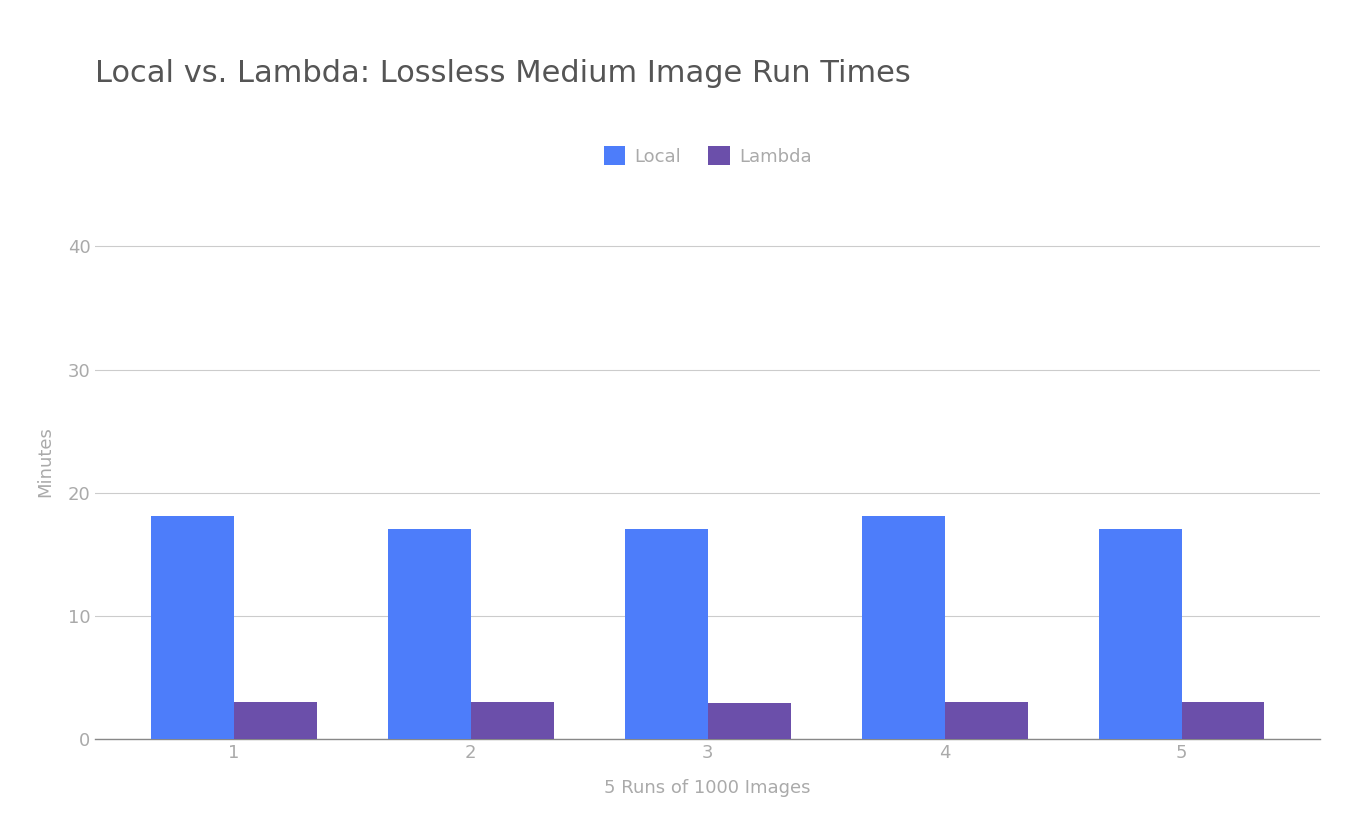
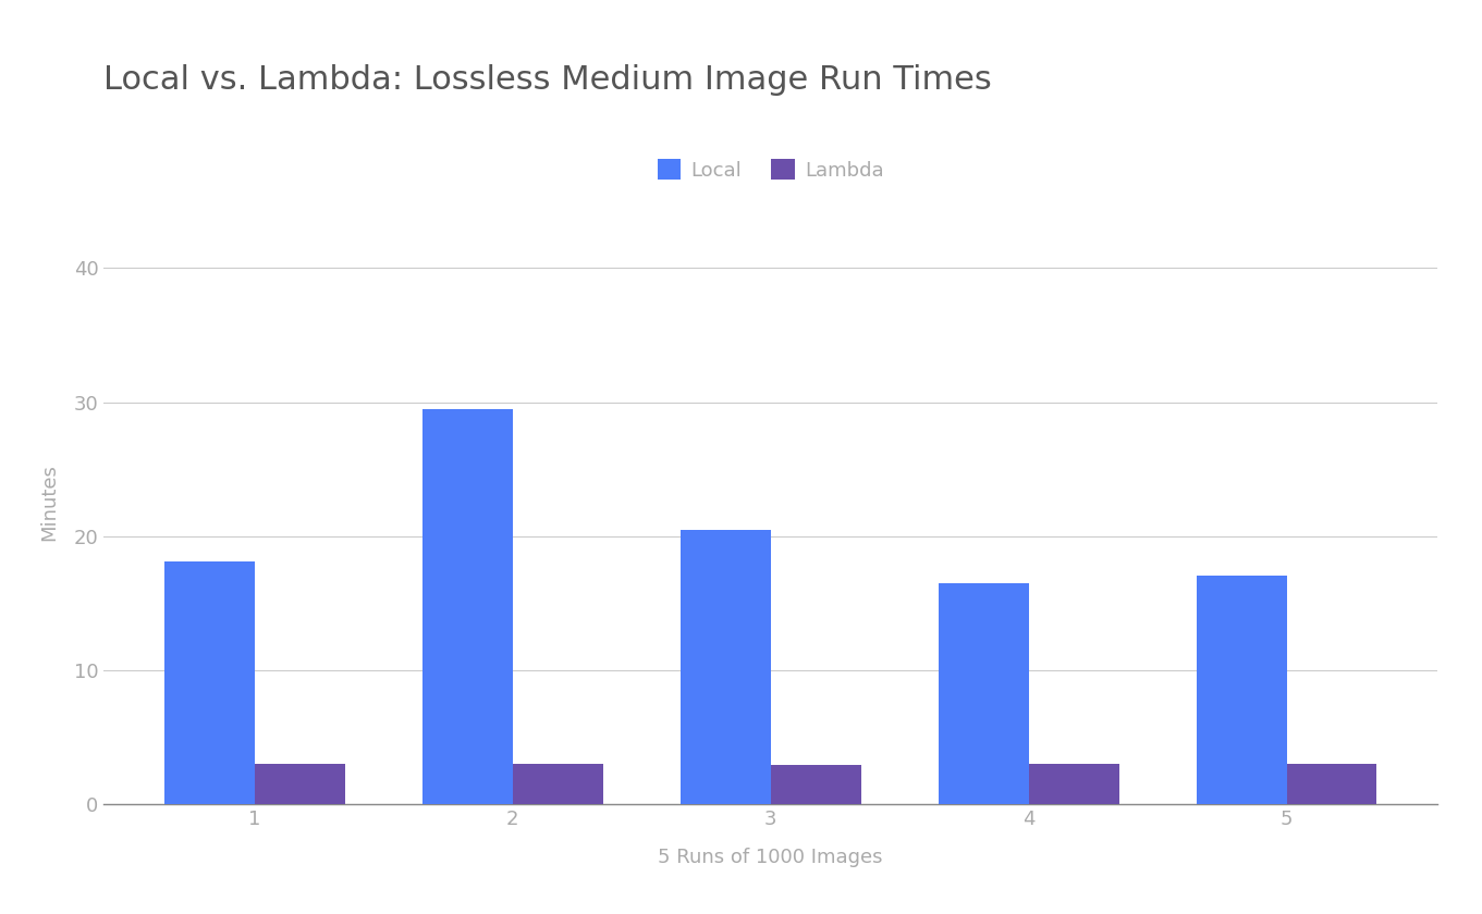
Local/2: 17.1 -> 29.5
Local/3: 17.1 -> 20.5
Local/4: 18.1 -> 16.5
